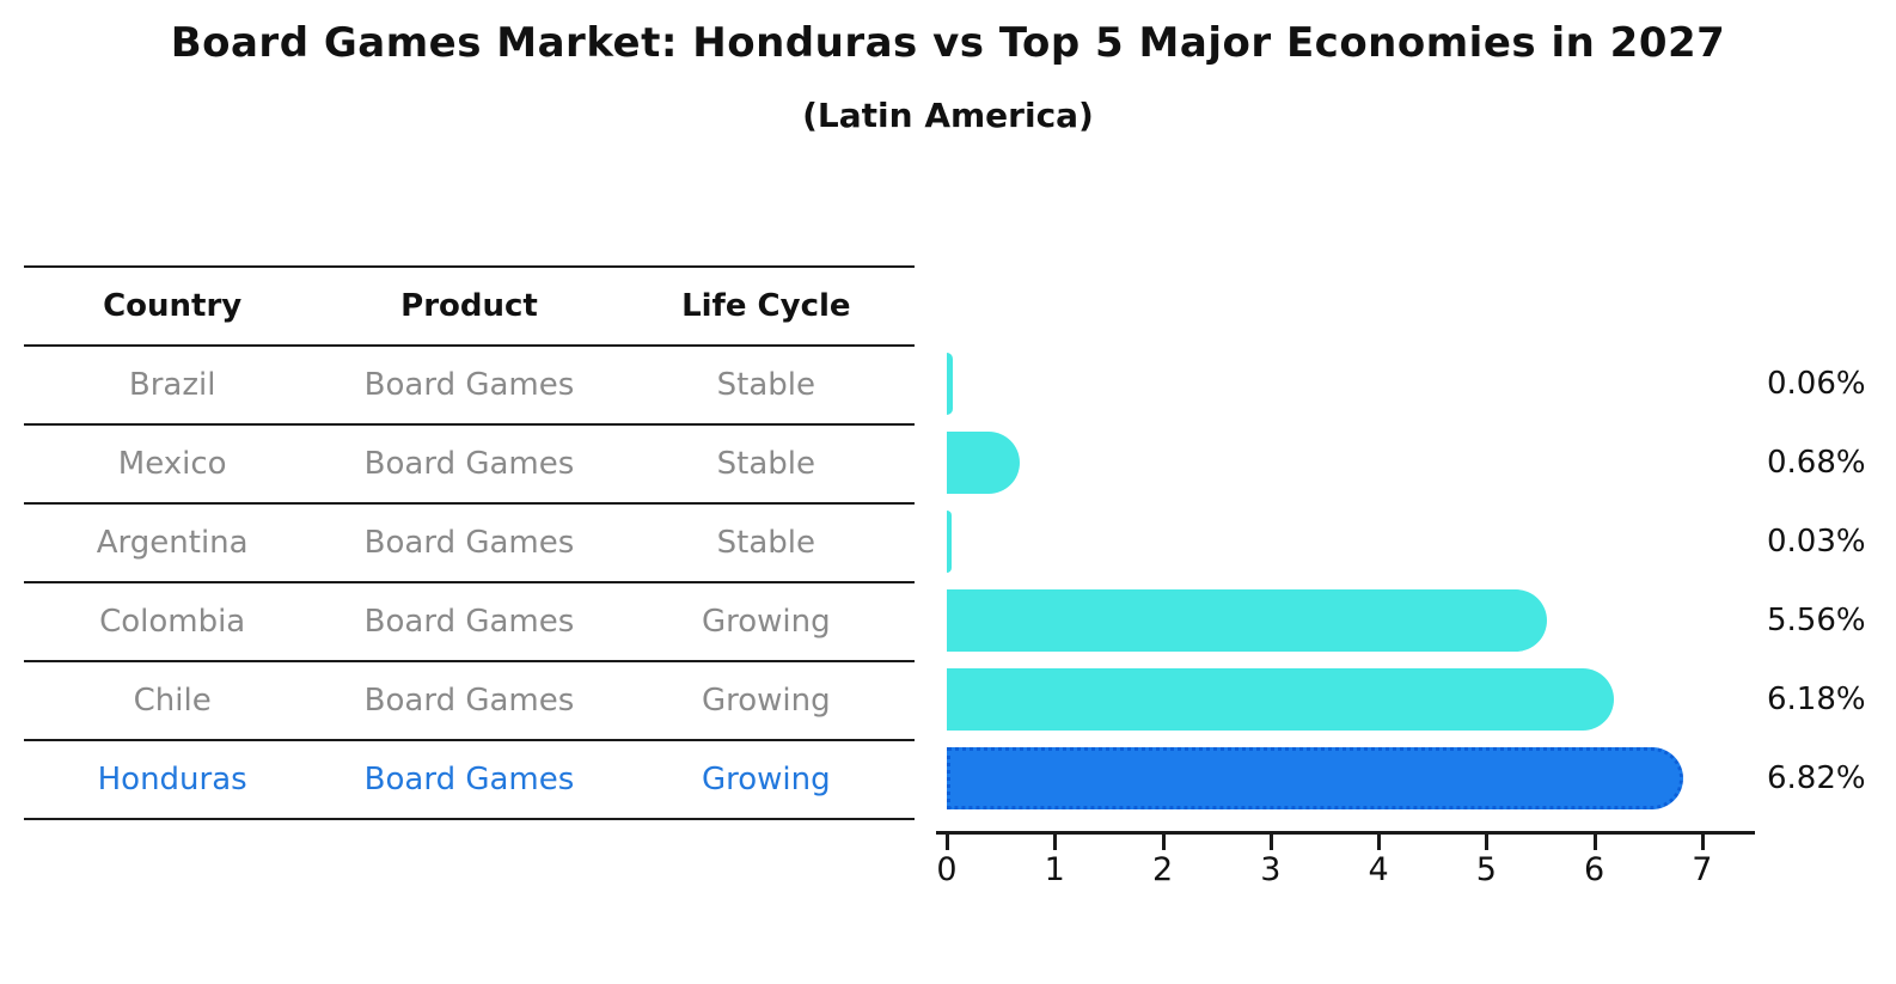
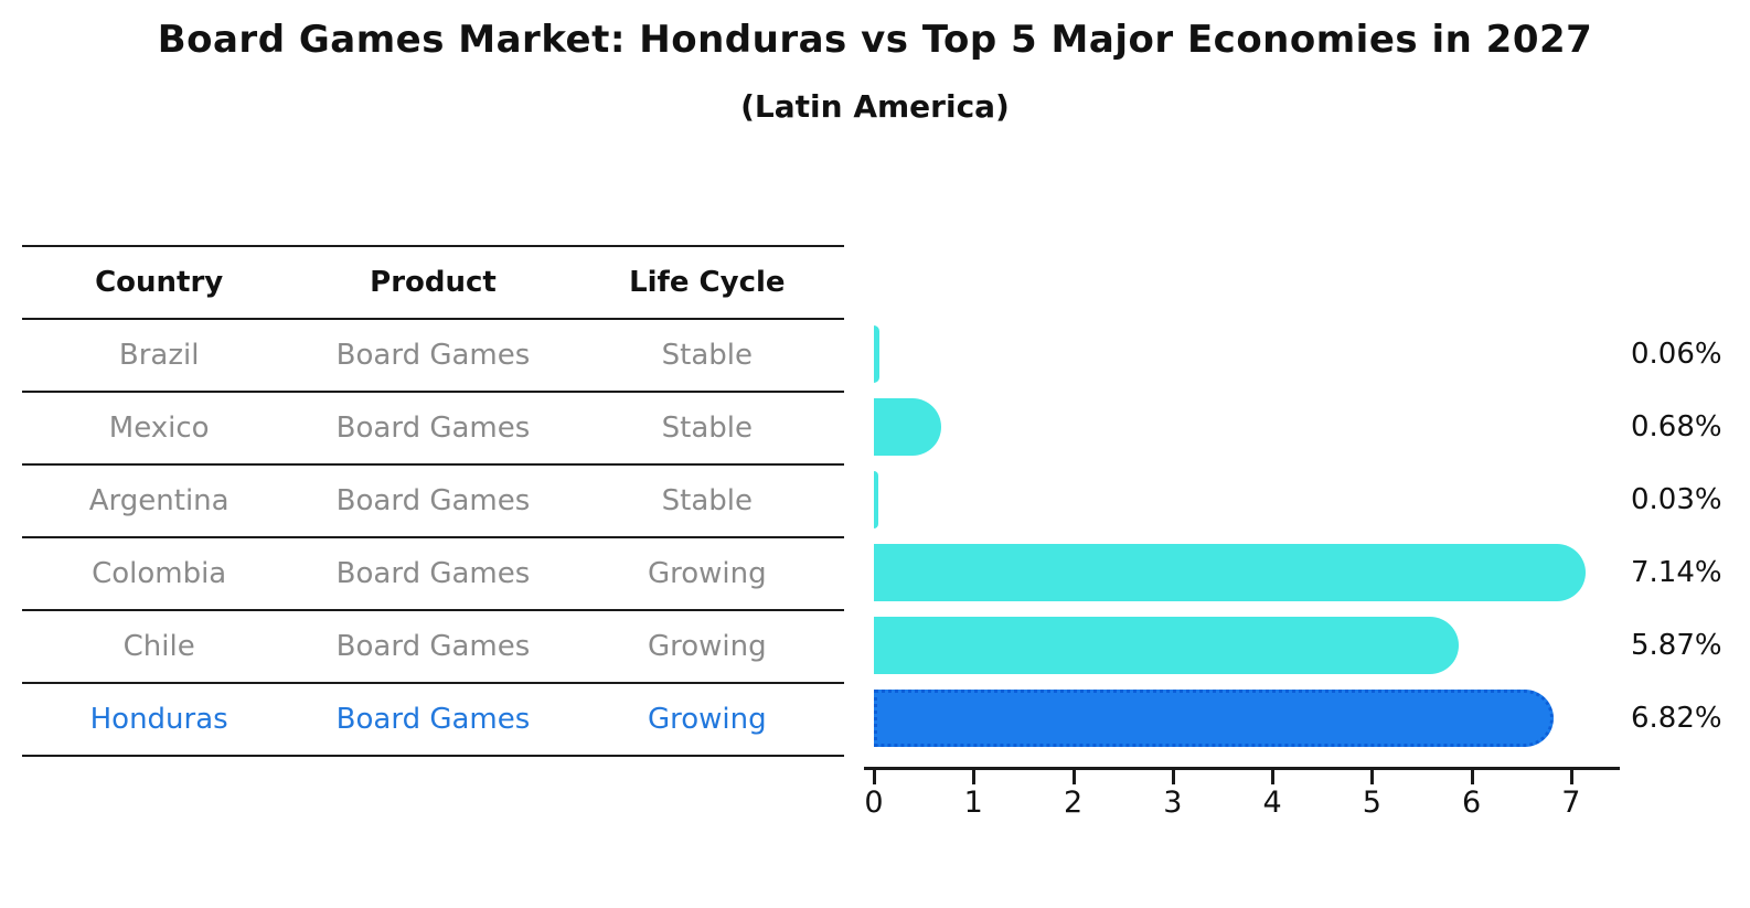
Colombia: 5.56% -> 7.14%
Chile: 6.18% -> 5.87%
